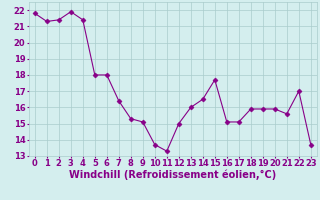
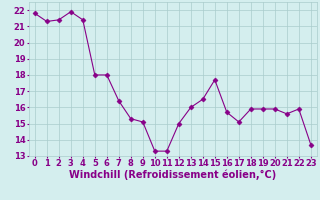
10: 13.7 -> 13.3
16: 15.1 -> 15.7
22: 17.0 -> 15.9
